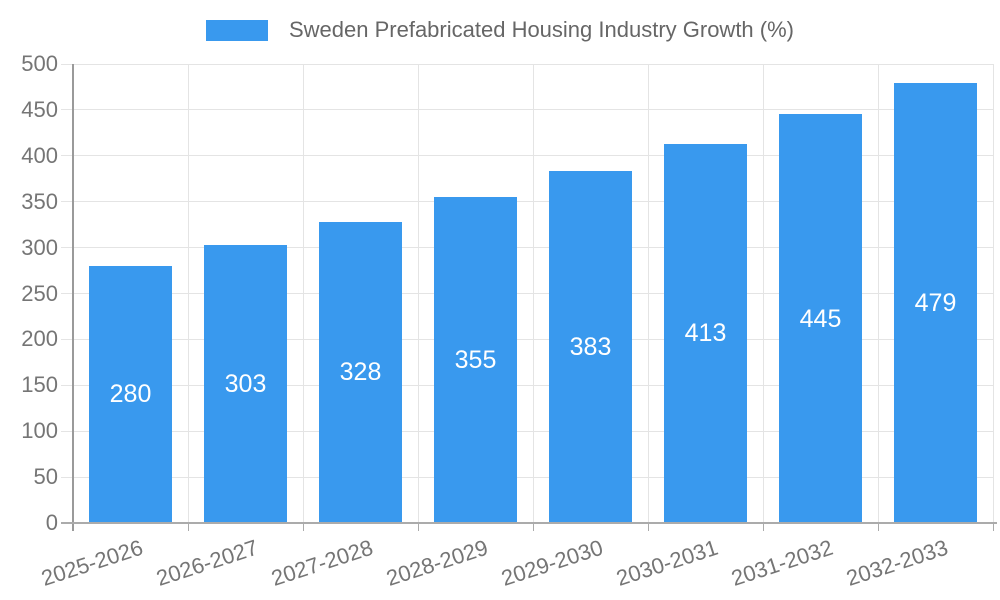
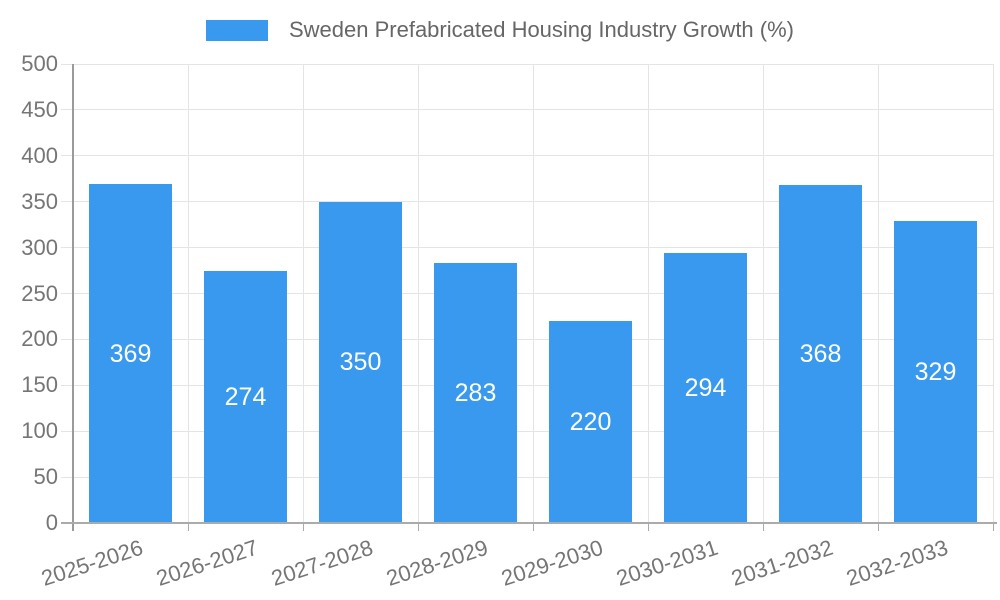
2025-2026: 280 -> 369
2026-2027: 303 -> 274
2027-2028: 328 -> 350
2028-2029: 355 -> 283
2029-2030: 383 -> 220
2030-2031: 413 -> 294
2031-2032: 445 -> 368
2032-2033: 479 -> 329
